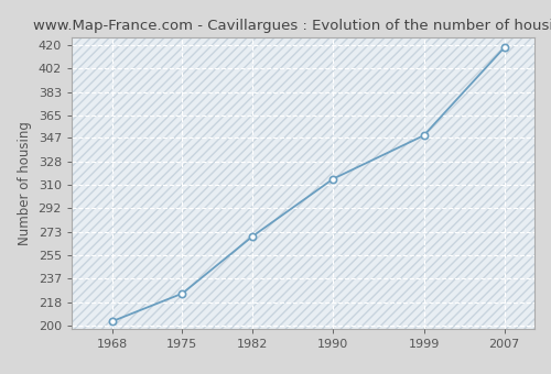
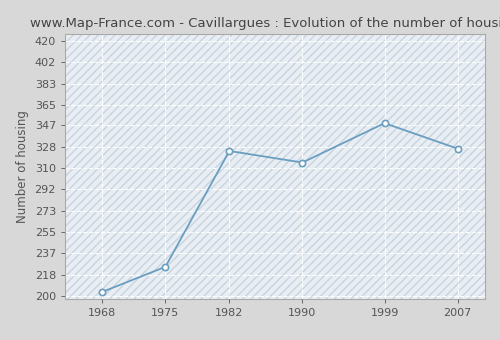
1982: 270 -> 325
2007: 418 -> 327
